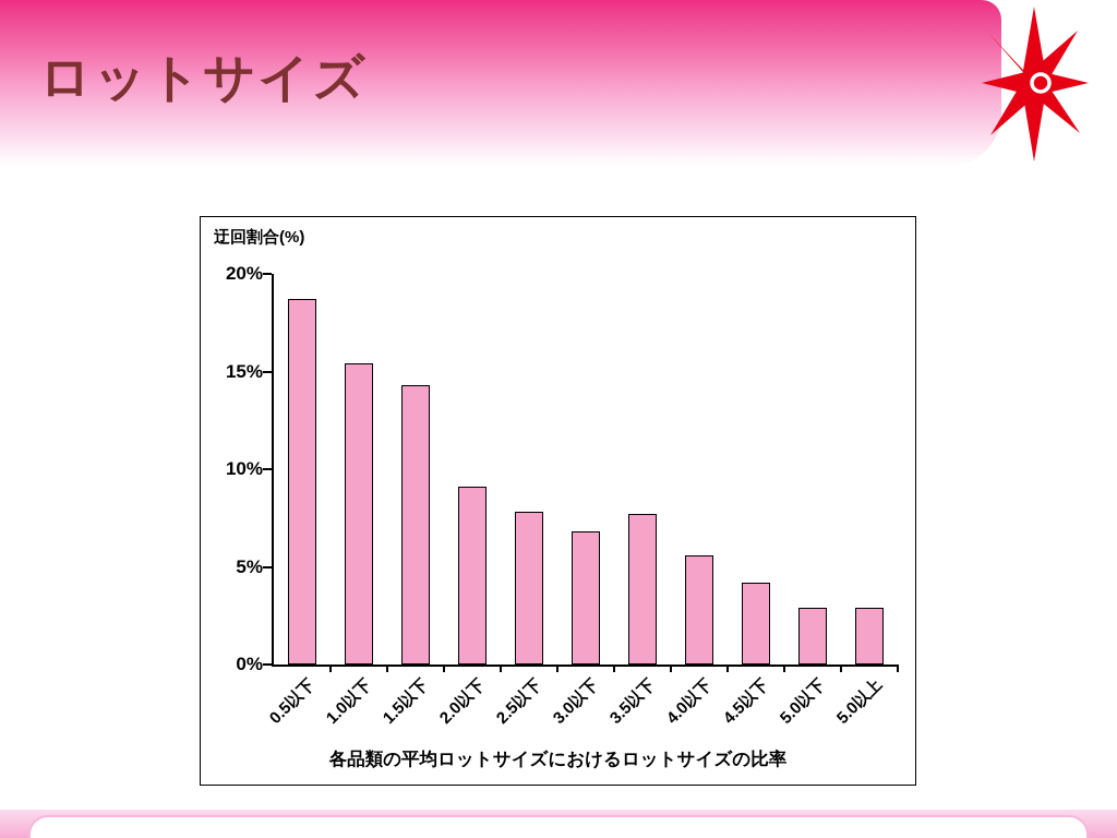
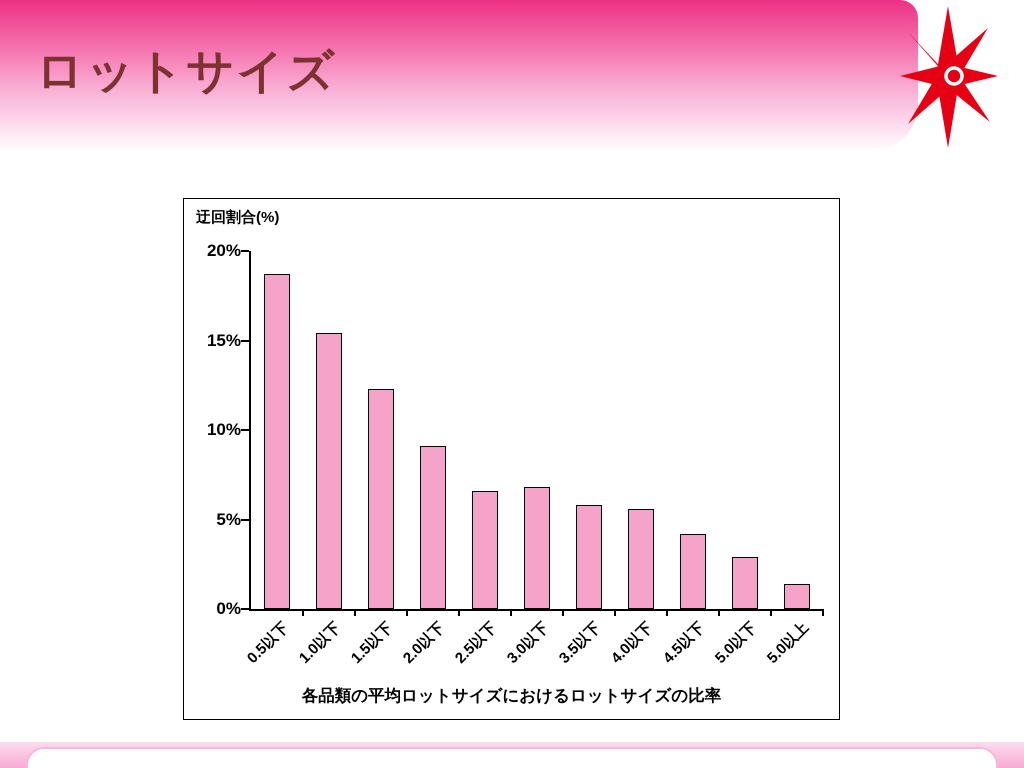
1.5以下: 14.3% -> 12.3%
2.5以下: 7.8% -> 6.6%
3.5以下: 7.7% -> 5.8%
5.0以上: 2.9% -> 1.4%
